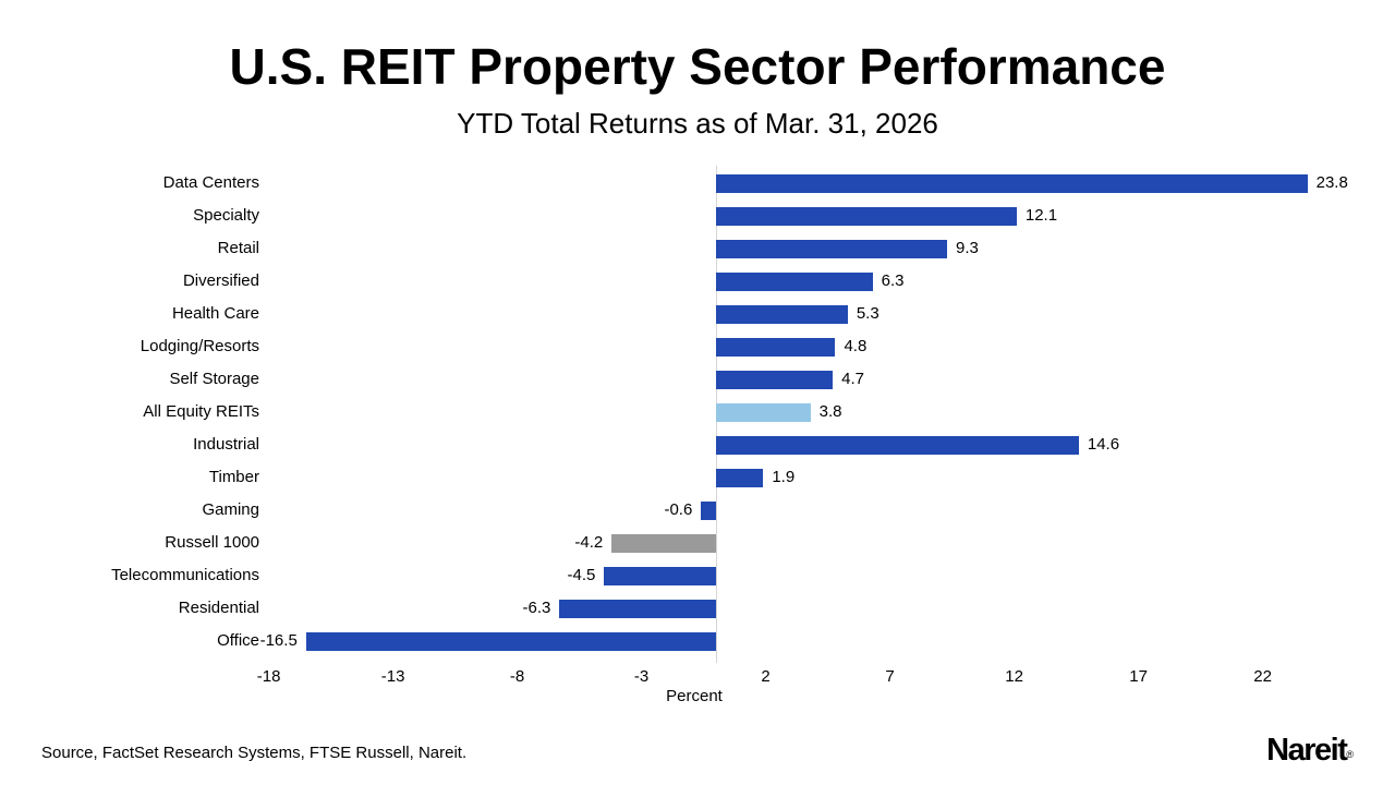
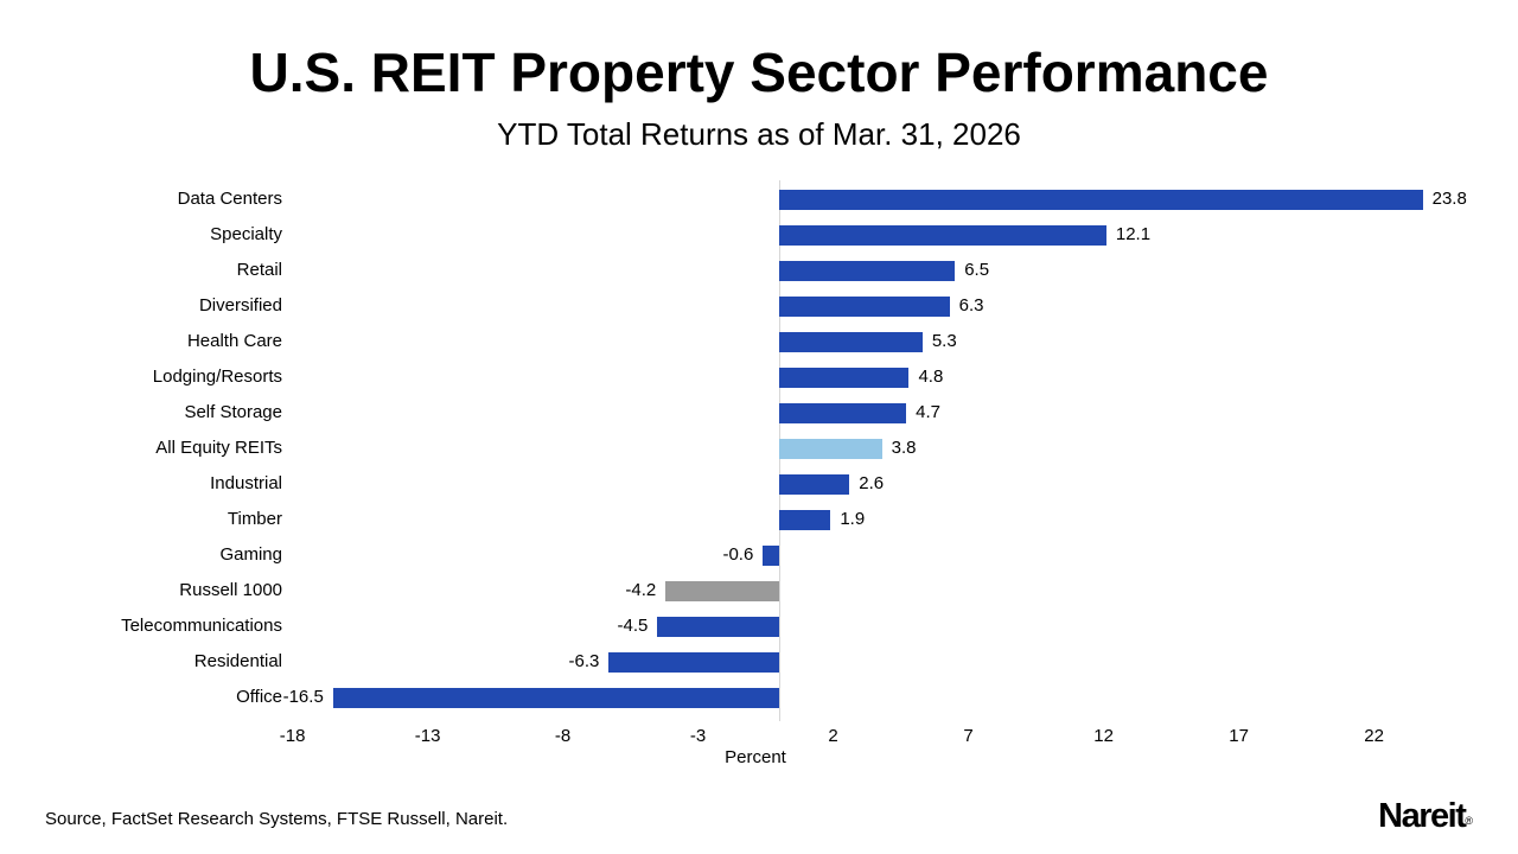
Retail: 9.3 -> 6.5
Industrial: 14.6 -> 2.6
